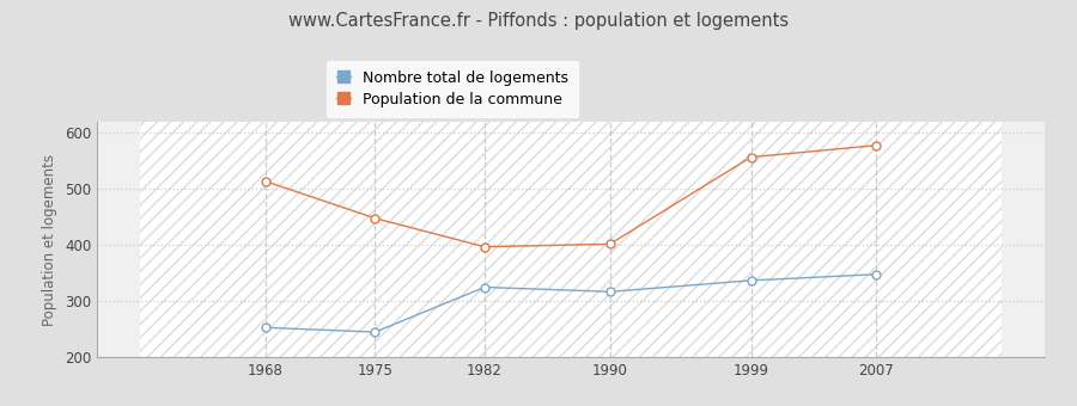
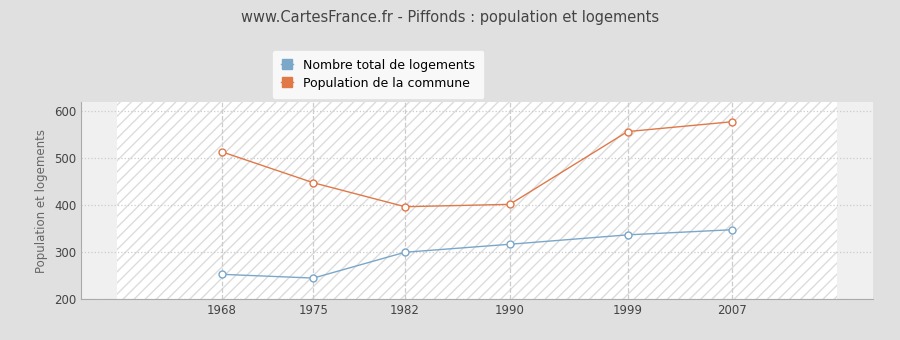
Nombre total de logements/1982: 325 -> 300
